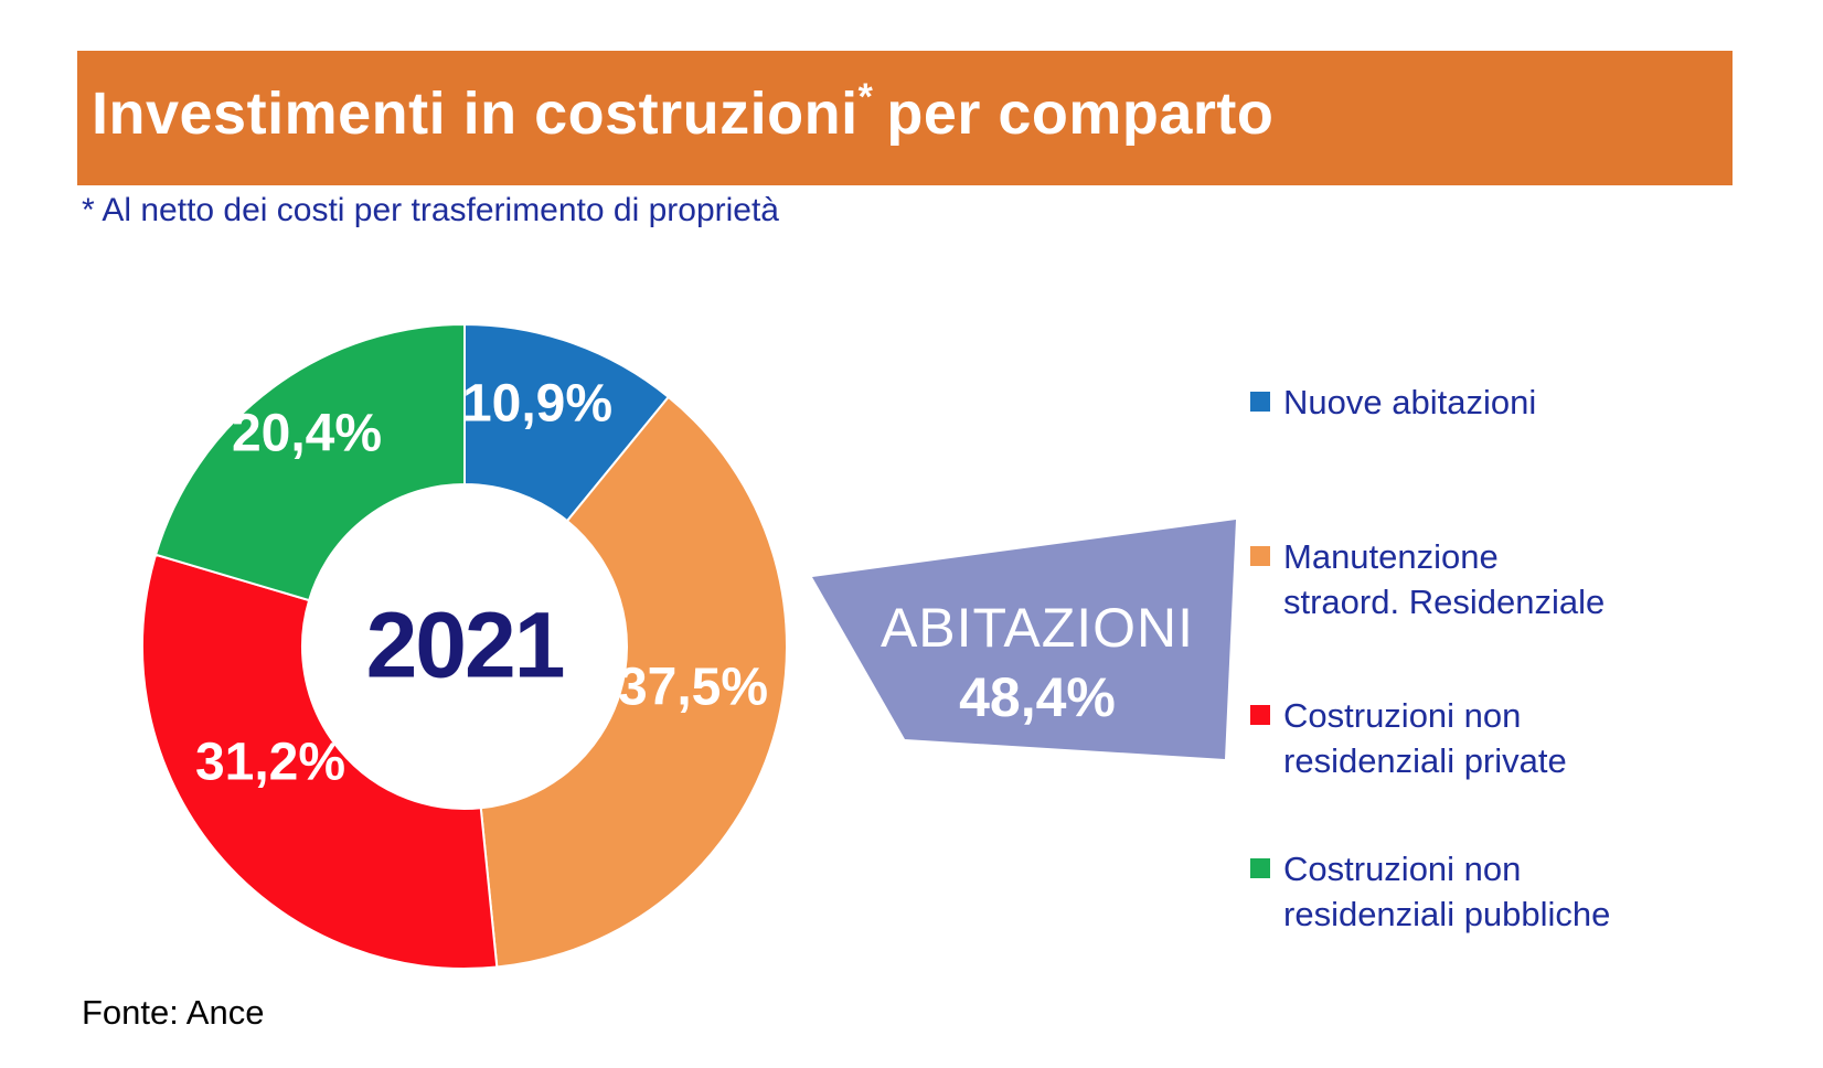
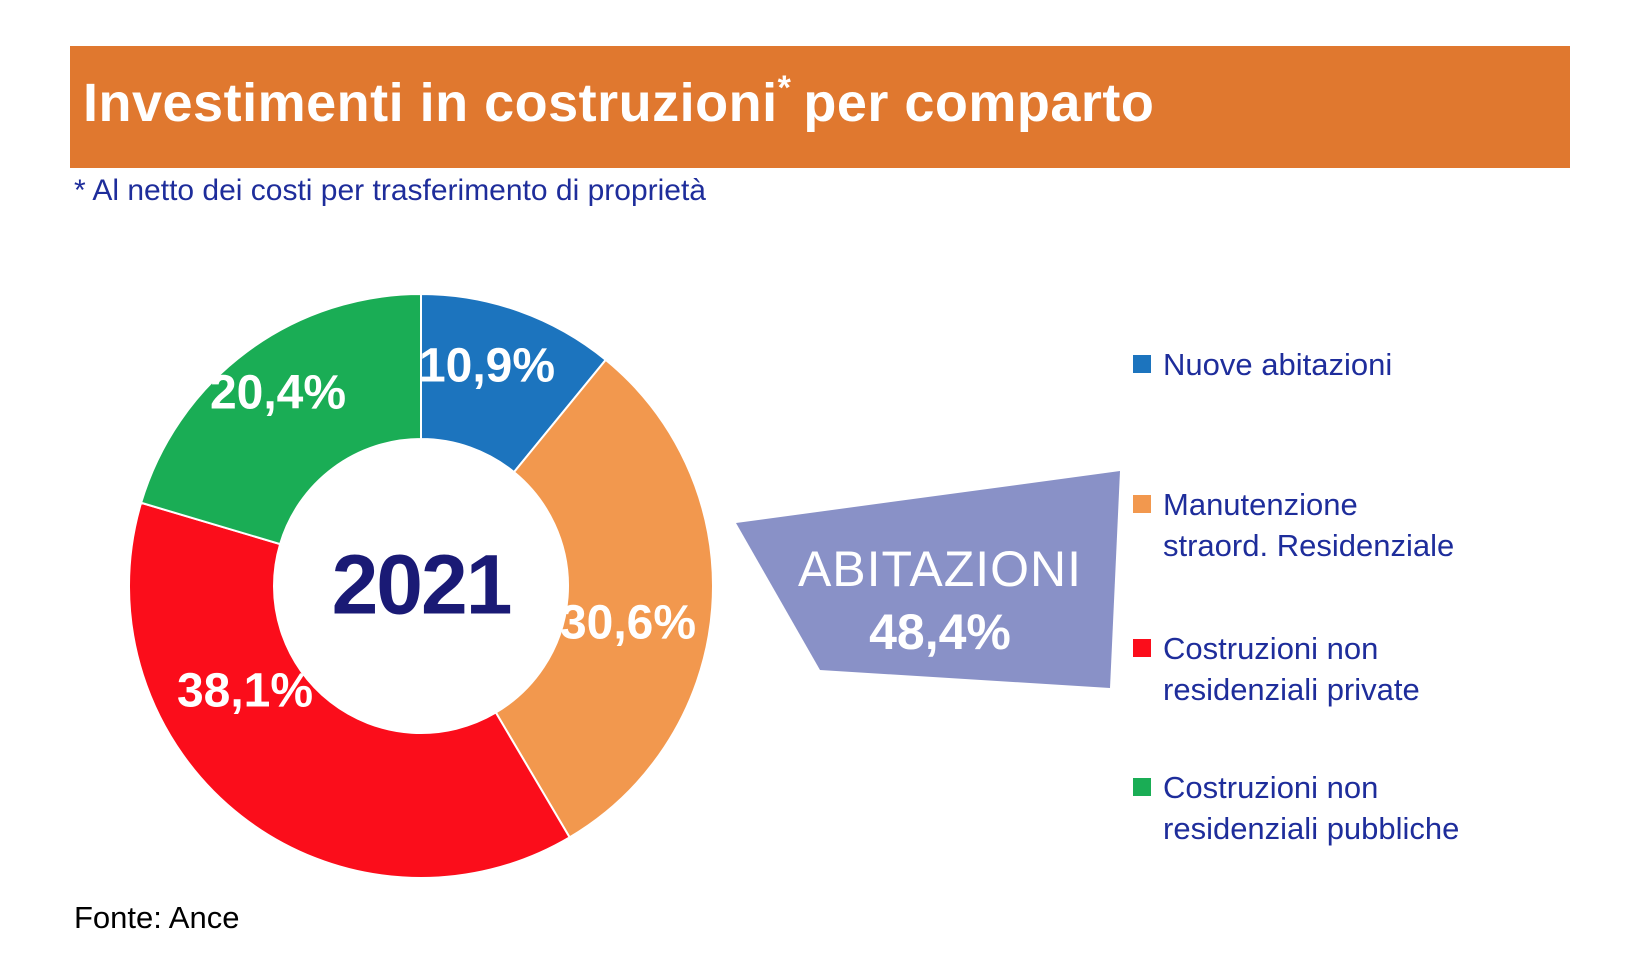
Manutenzione straord. Residenziale: 37,5% -> 30,6%
Costruzioni non residenziali private: 31,2% -> 38,1%
